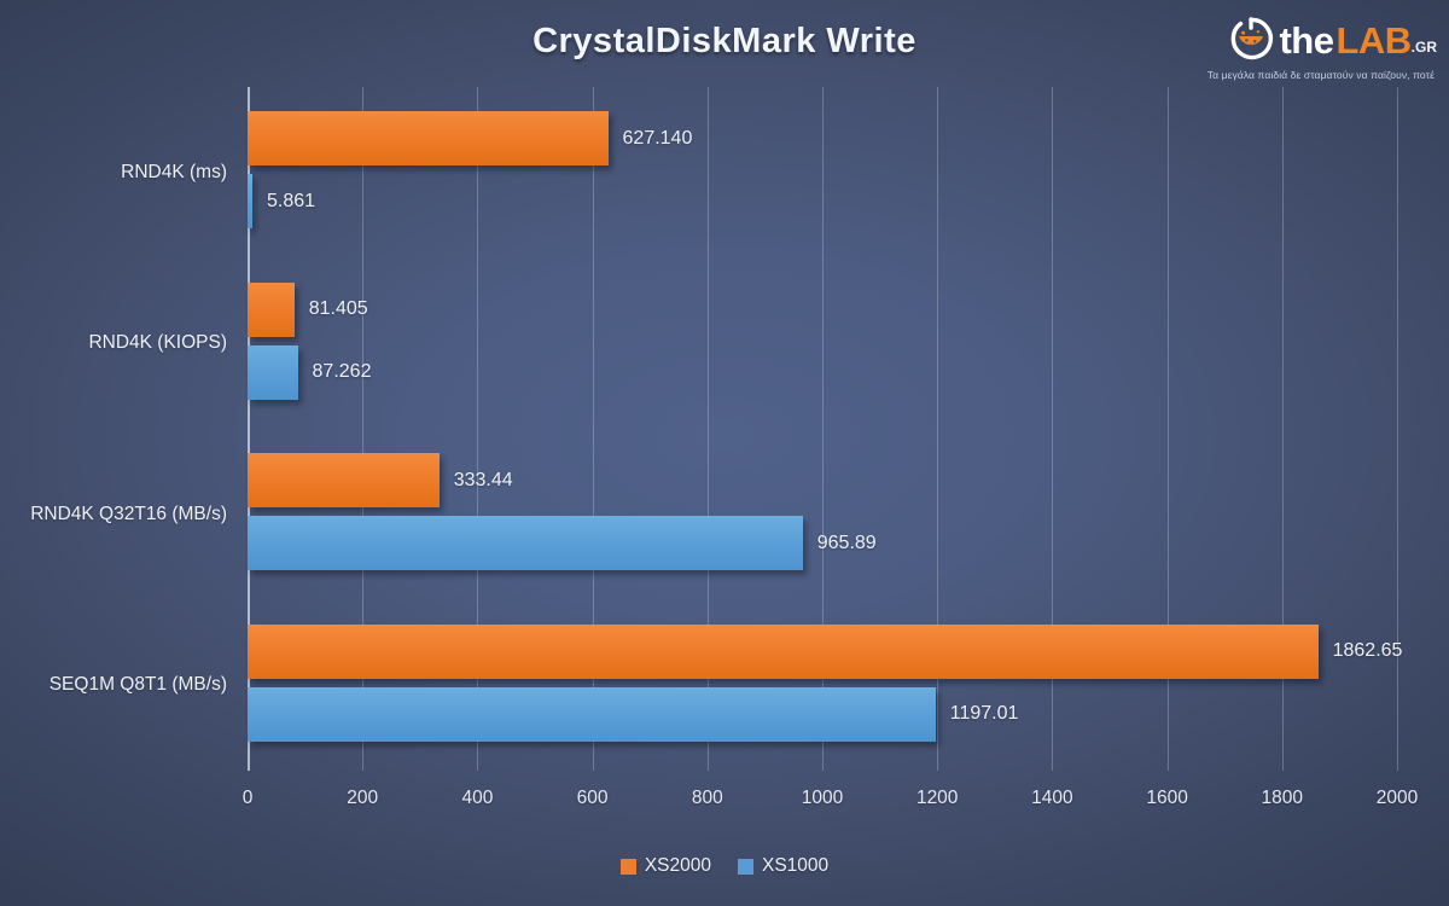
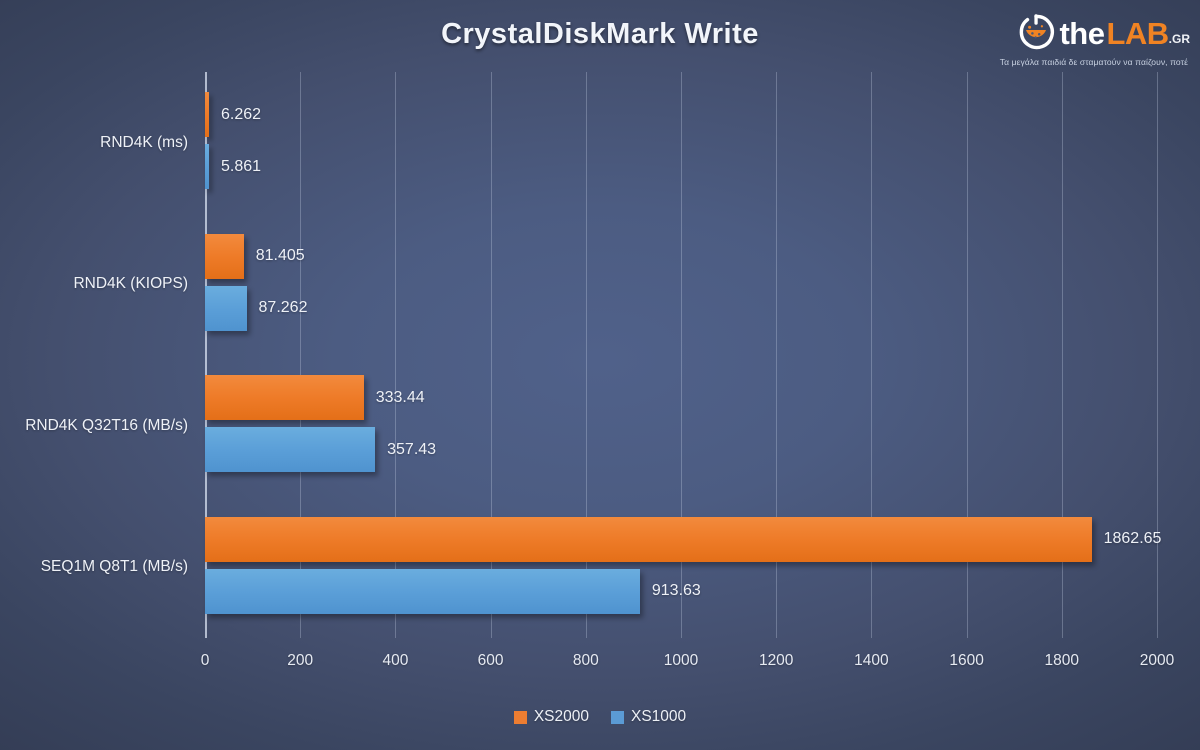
XS2000/RND4K (ms): 627.140 -> 6.262
XS1000/RND4K Q32T16 (MB/s): 965.89 -> 357.43
XS1000/SEQ1M Q8T1 (MB/s): 1197.01 -> 913.63
